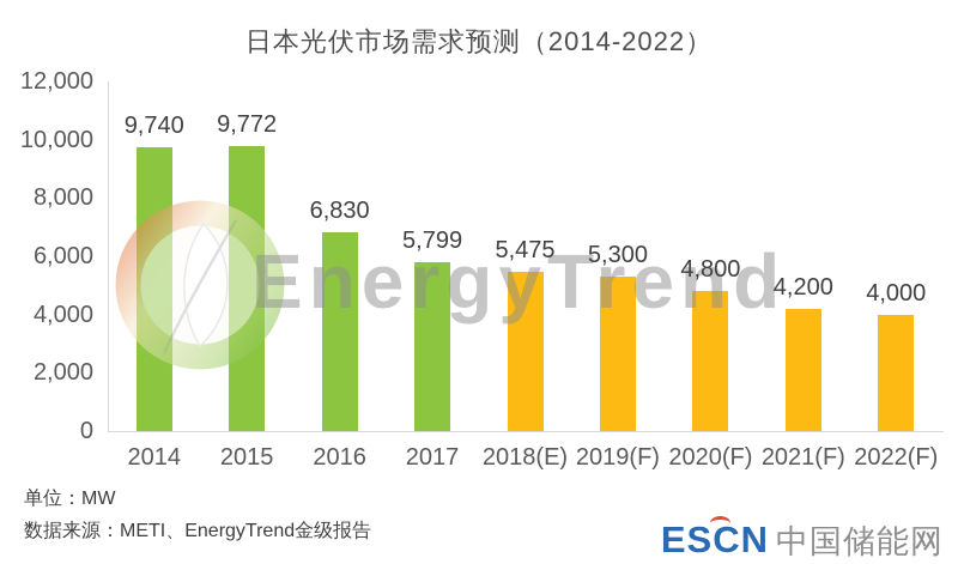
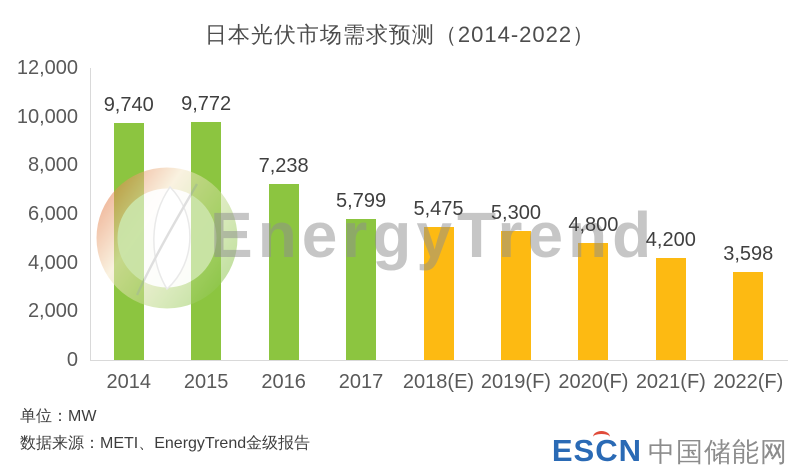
2016: 6,830 -> 7,238
2022(F): 4,000 -> 3,598
